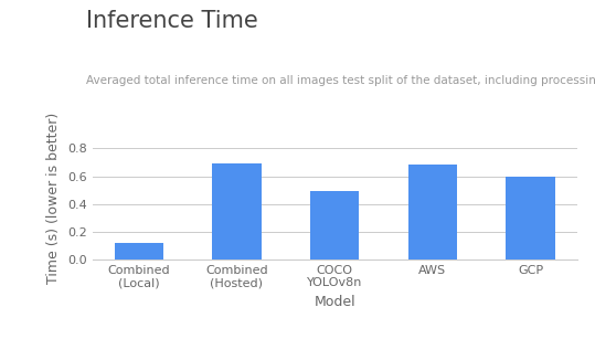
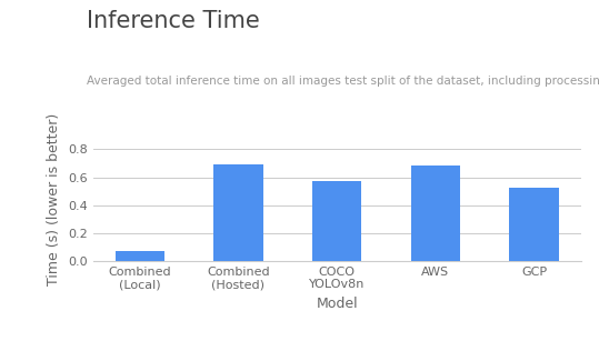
Combined (Local): 0.12 -> 0.07
COCO YOLOv8n: 0.49 -> 0.57
GCP: 0.60 -> 0.53
